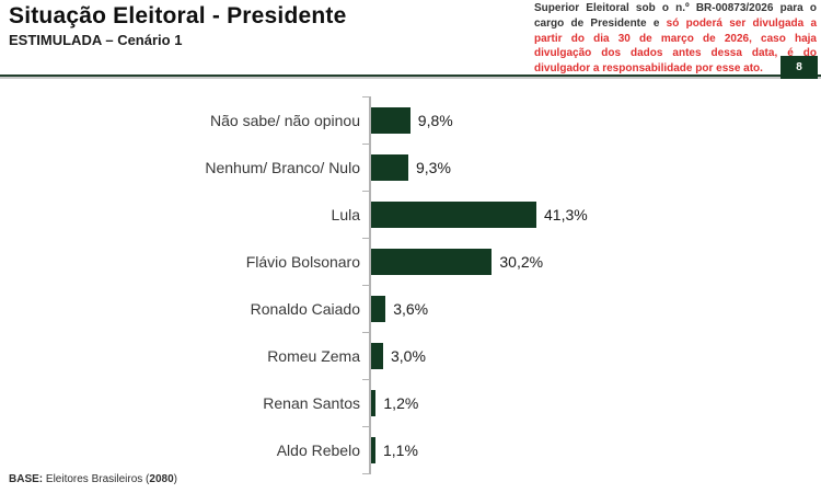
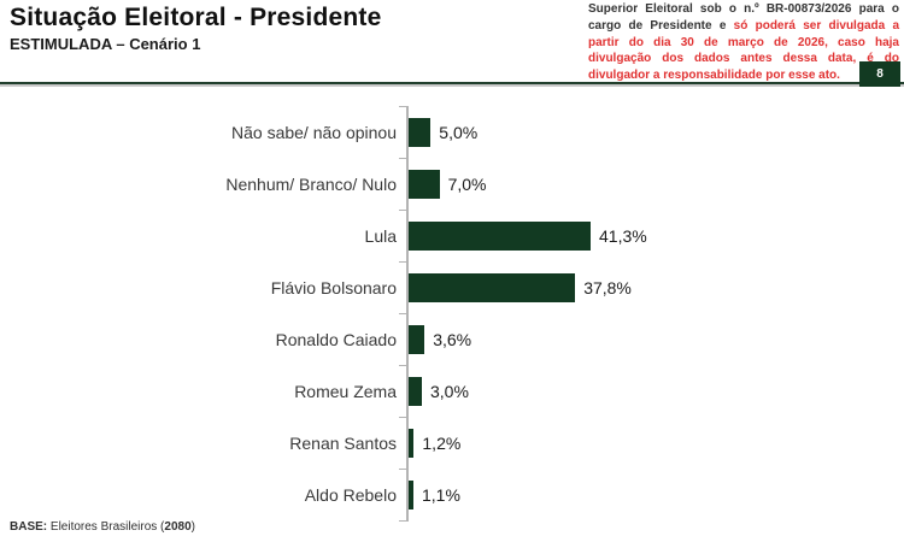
Não sabe/ não opinou: 9,8% -> 5,0%
Nenhum/ Branco/ Nulo: 9,3% -> 7,0%
Flávio Bolsonaro: 30,2% -> 37,8%
